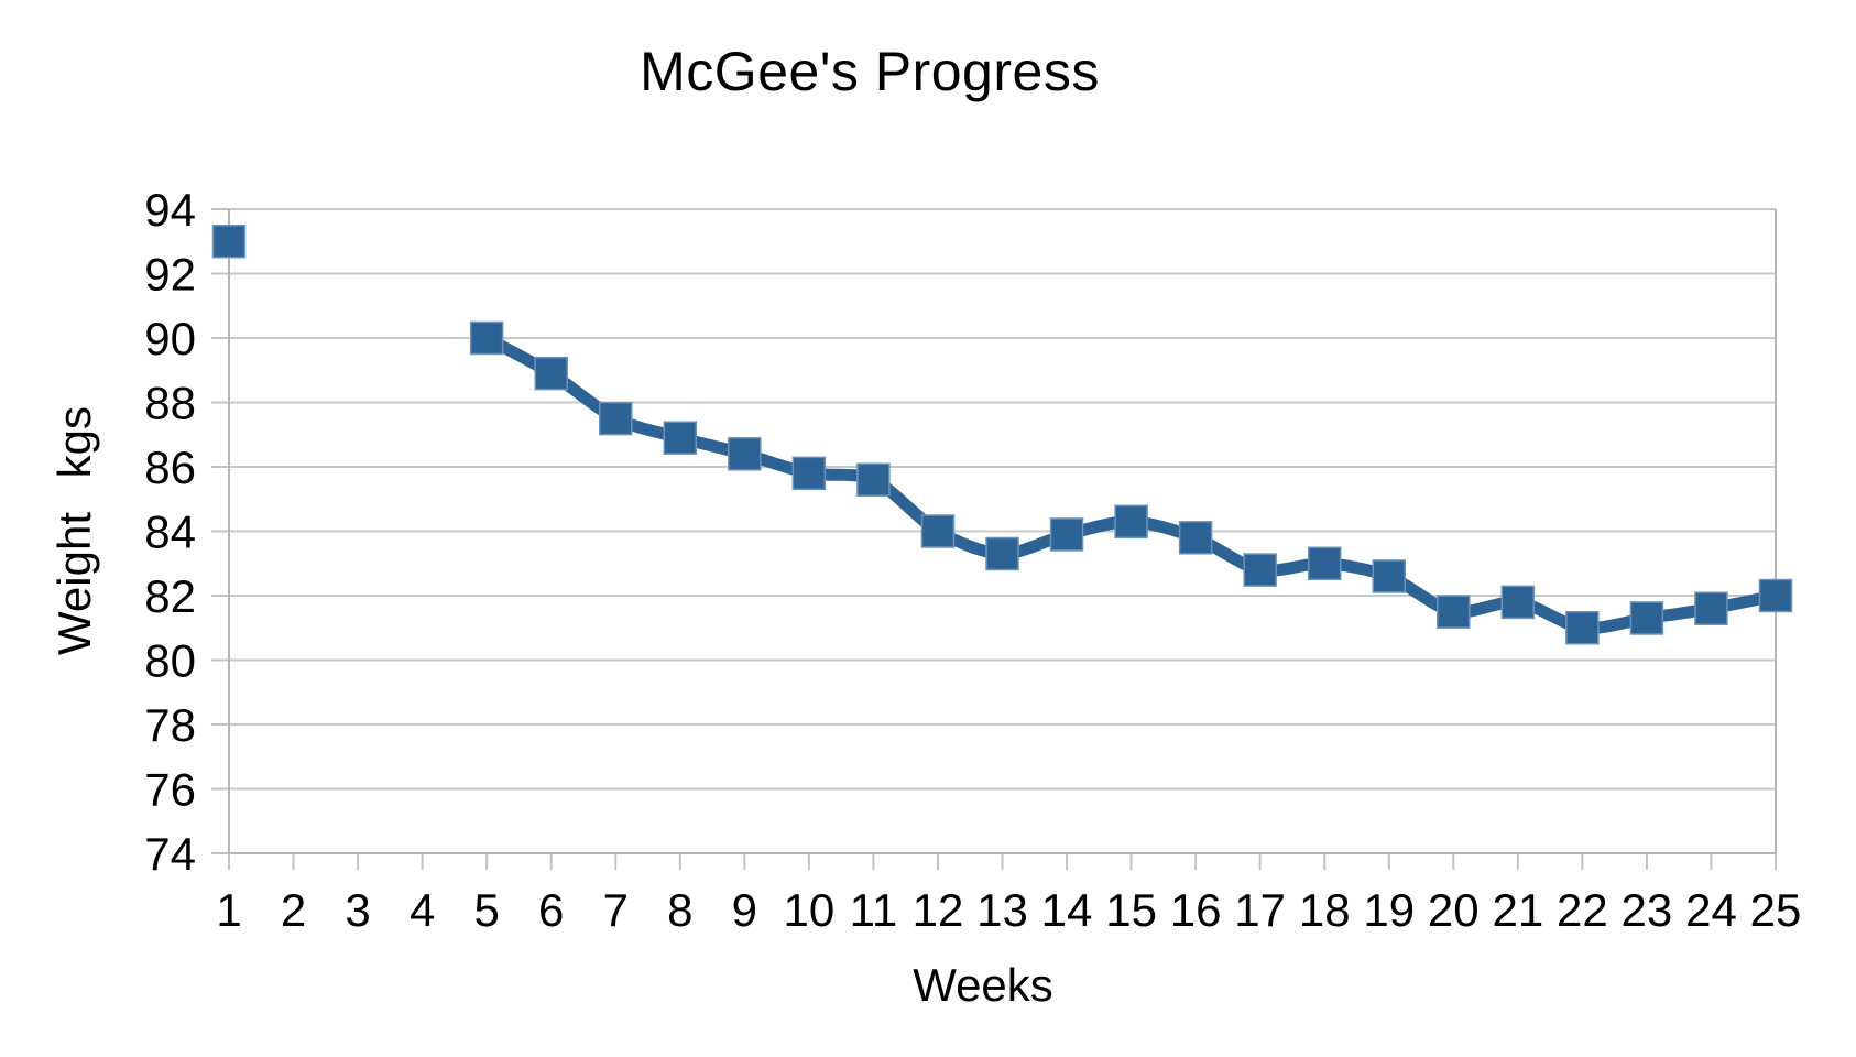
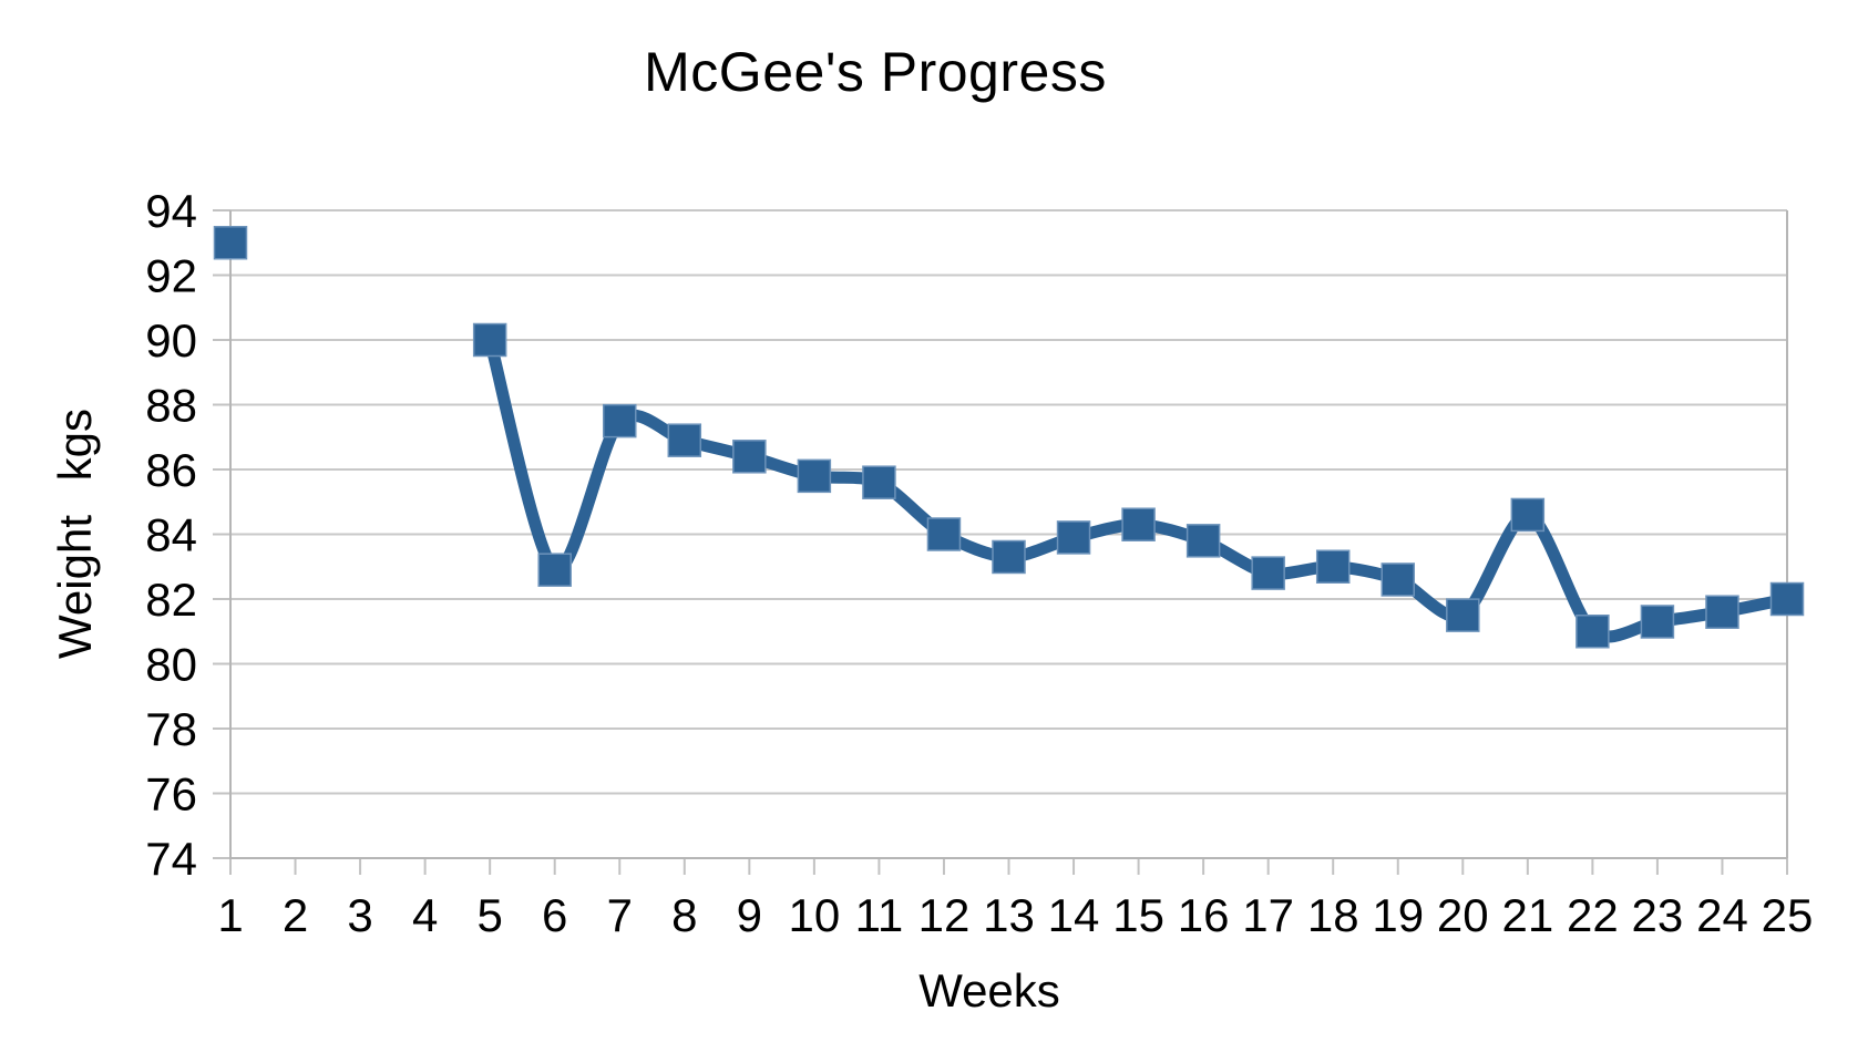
6: 88.9 -> 82.9
21: 81.8 -> 84.6
